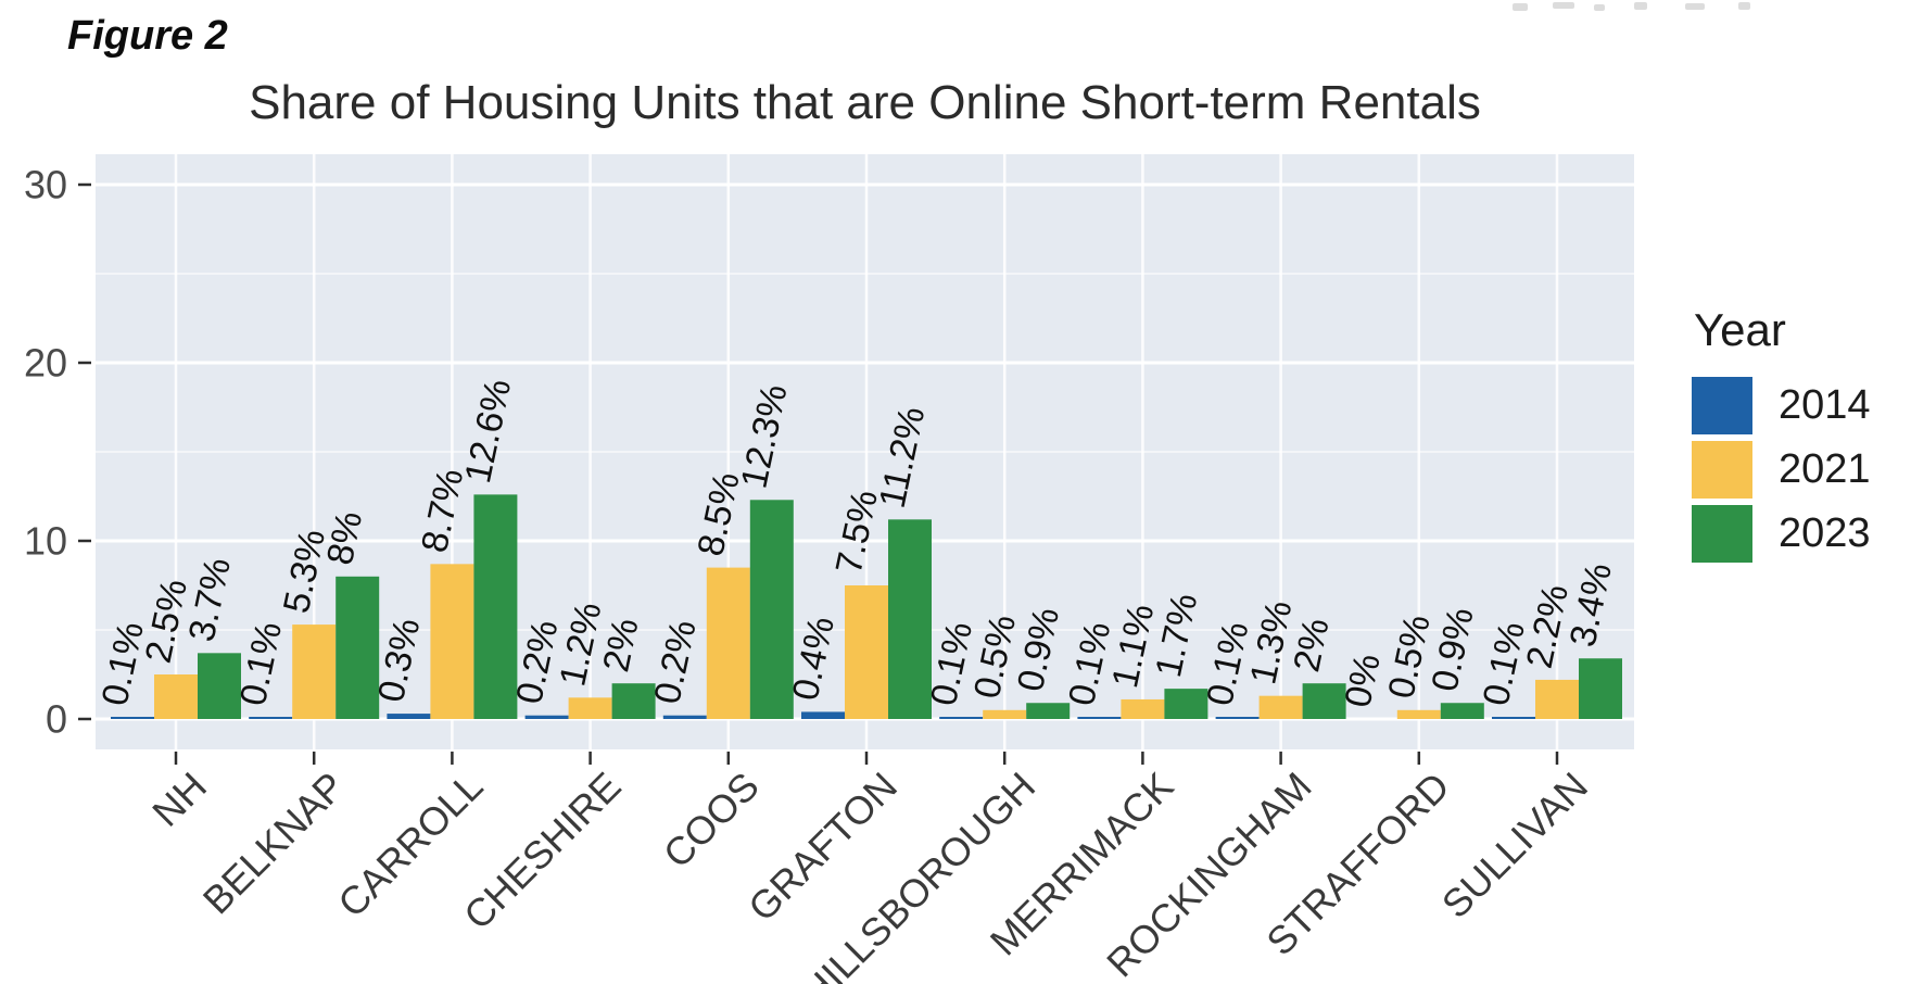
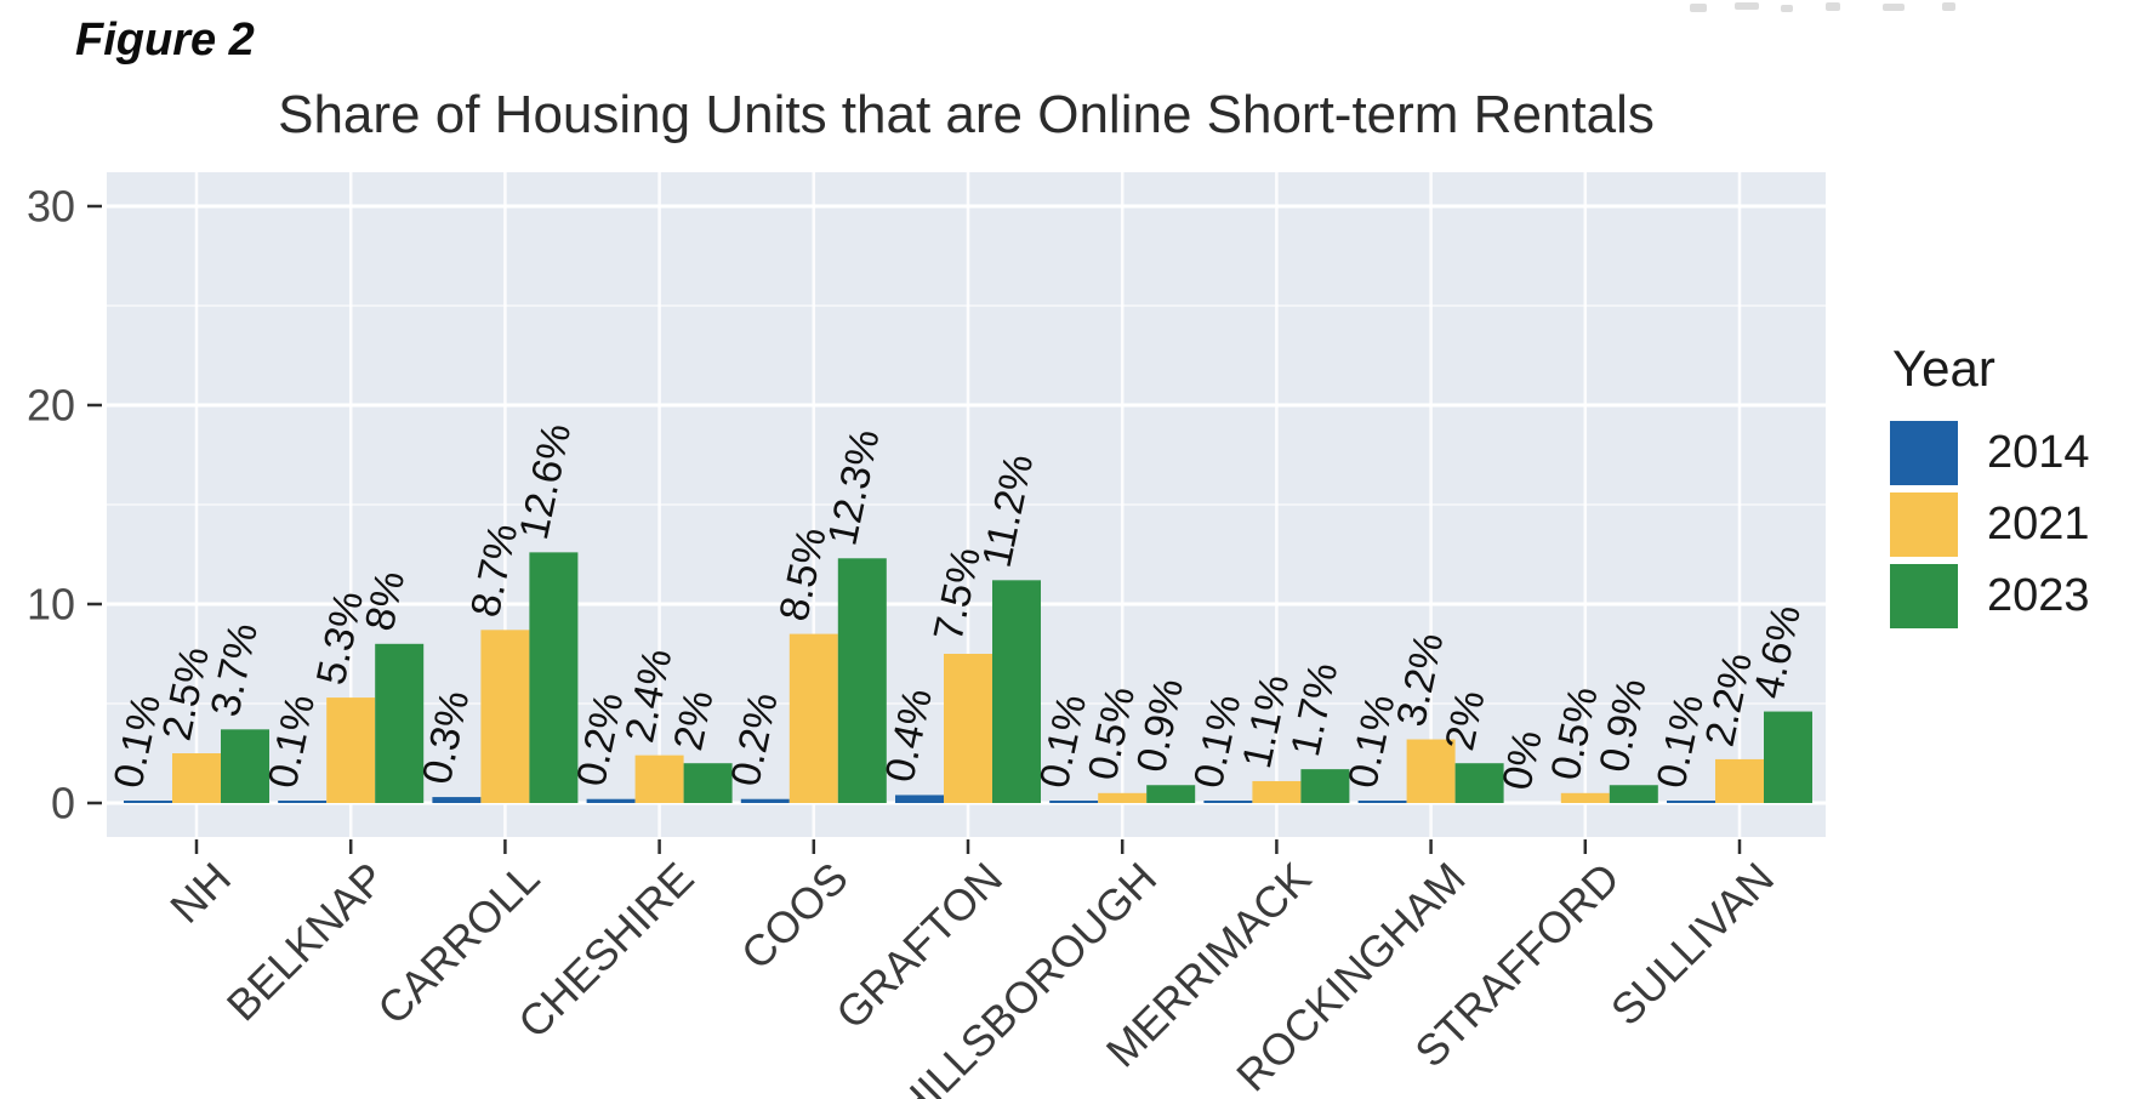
2021/CHESHIRE: 1.2% -> 2.4%
2021/ROCKINGHAM: 1.3% -> 3.2%
2023/SULLIVAN: 3.4% -> 4.6%
